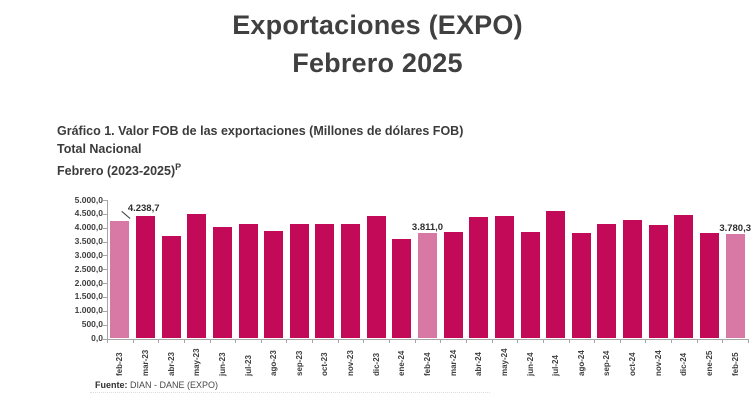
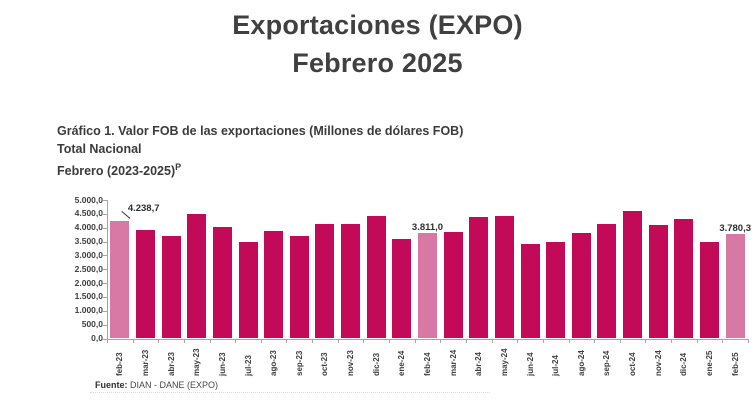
mar-23: 4400 -> 3900
jul-23: 4100 -> 3500
sep-23: 4100 -> 3700
jun-24: 3800 -> 3400
jul-24: 4600 -> 3500
oct-24: 4300 -> 4600
dic-24: 4500 -> 4300
ene-25: 3800 -> 3500
